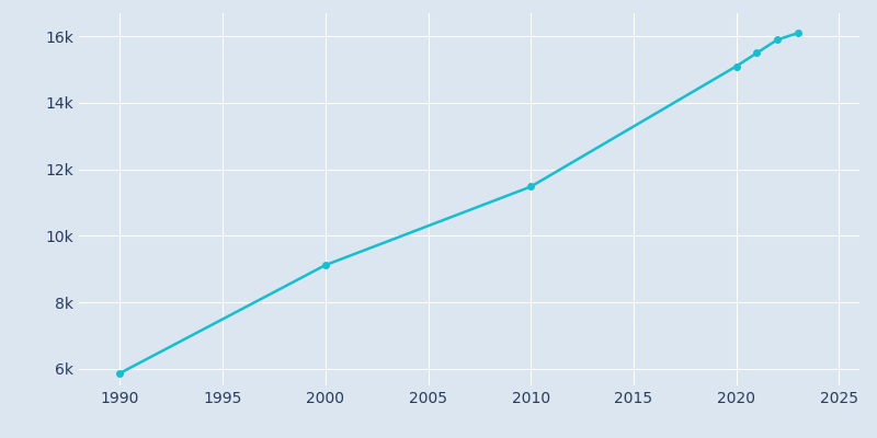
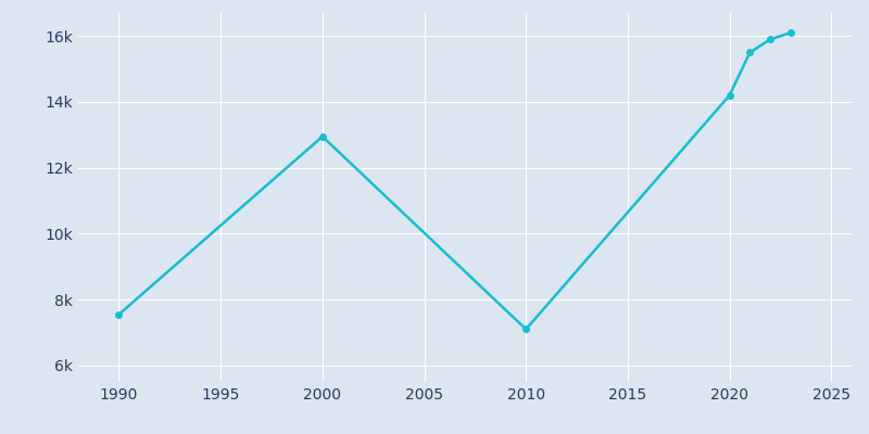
1990: 5.87k -> 7.55k
2000: 9.12k -> 12.95k
2010: 11.48k -> 7.10k
2020: 15.10k -> 14.20k
